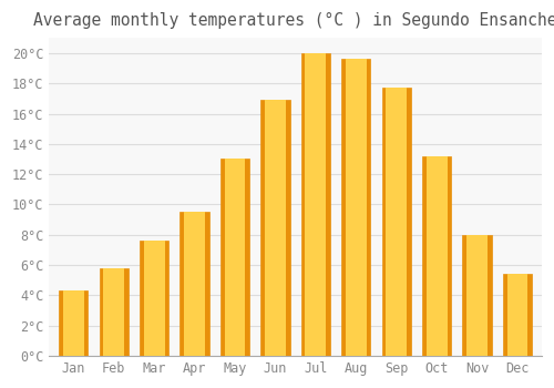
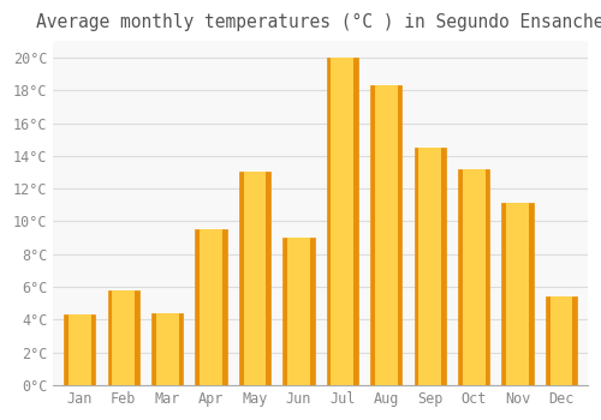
Mar: 7.6°C -> 4.4°C
Jun: 16.9°C -> 9.0°C
Aug: 19.6°C -> 18.3°C
Sep: 17.7°C -> 14.5°C
Nov: 8.0°C -> 11.1°C
